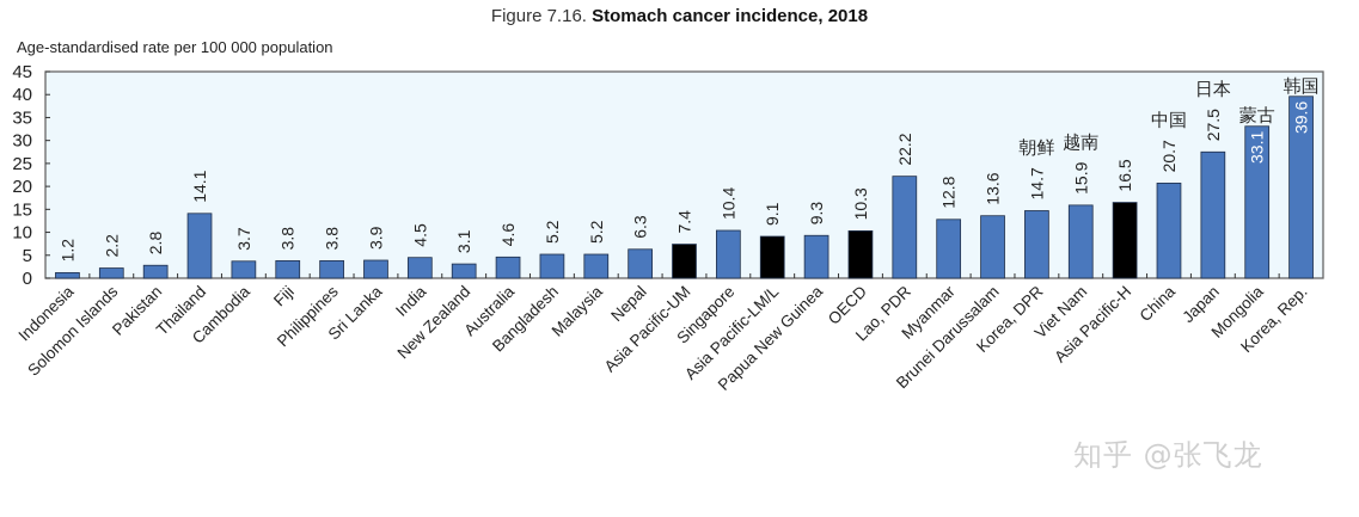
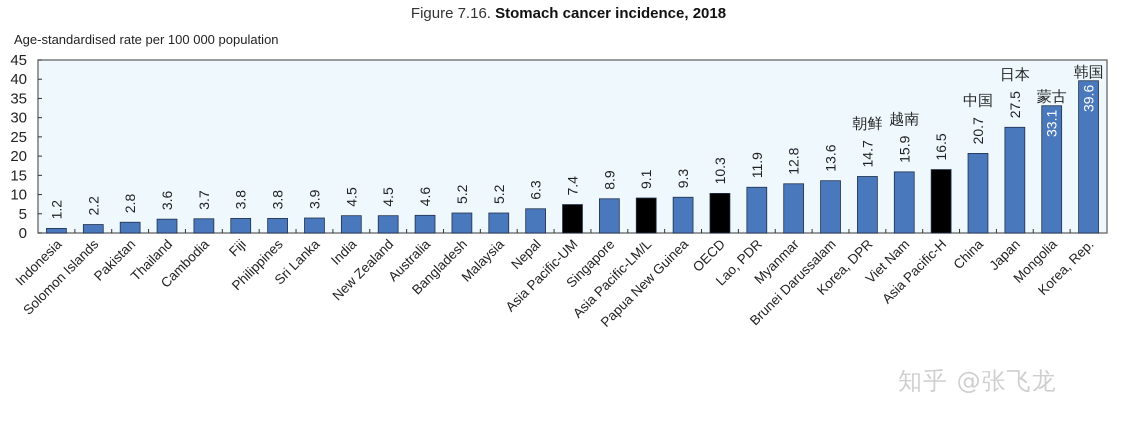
Thailand: 14.1 -> 3.6
New Zealand: 3.1 -> 4.5
Singapore: 10.4 -> 8.9
Lao, PDR: 22.2 -> 11.9
